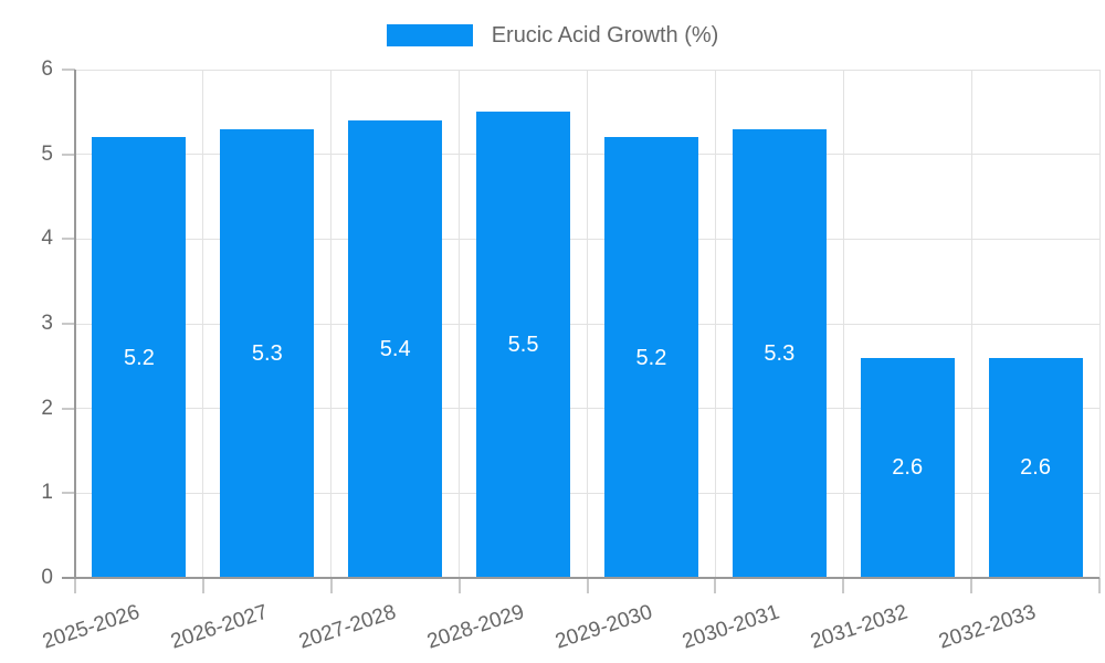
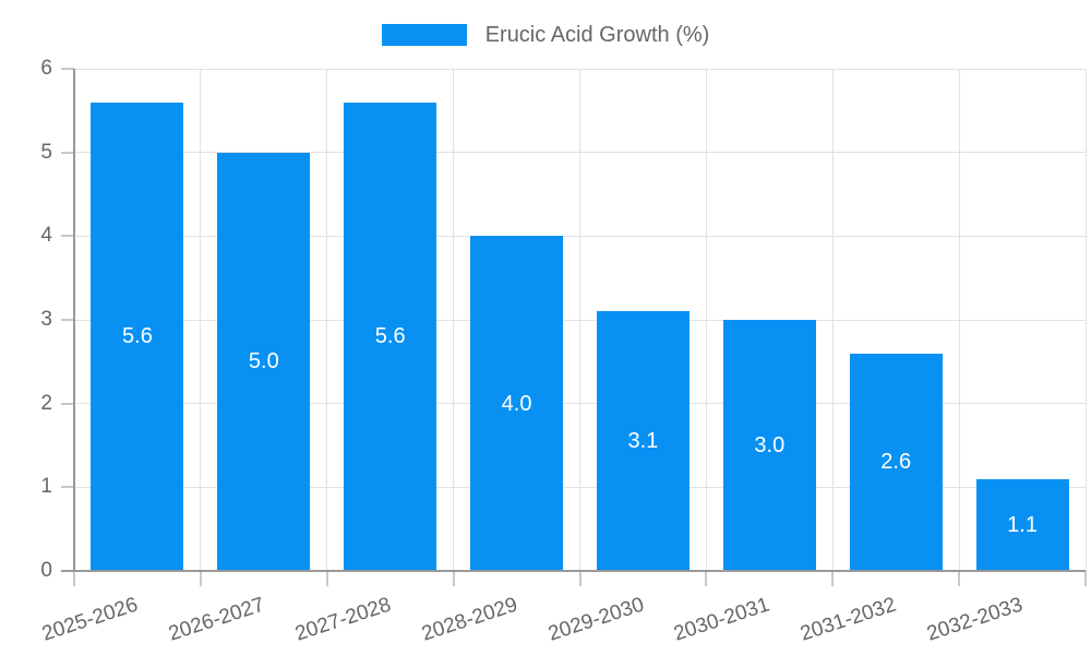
2025-2026: 5.2 -> 5.6
2026-2027: 5.3 -> 5.0
2027-2028: 5.4 -> 5.6
2028-2029: 5.5 -> 4.0
2029-2030: 5.2 -> 3.1
2030-2031: 5.3 -> 3.0
2032-2033: 2.6 -> 1.1
